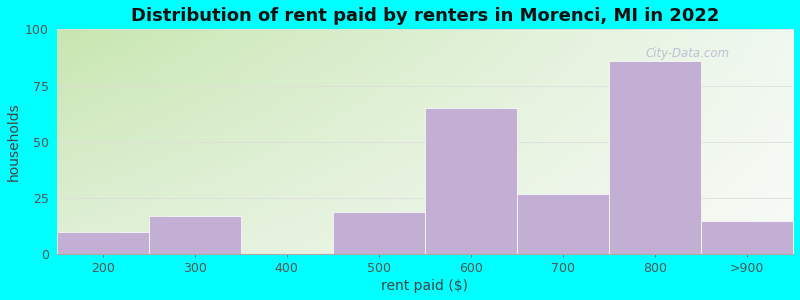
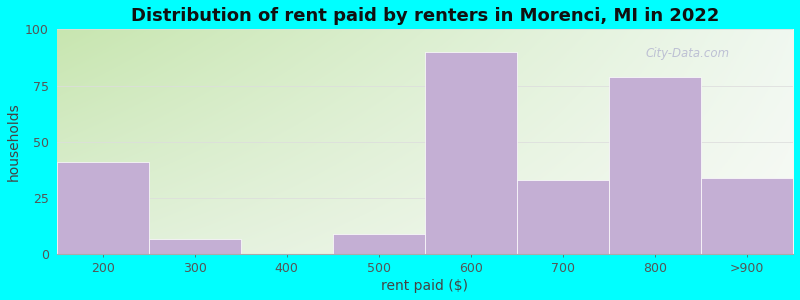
200: 10 -> 41
300: 17 -> 7
500: 19 -> 9
600: 65 -> 90
700: 27 -> 33
800: 86 -> 79
>900: 15 -> 34
